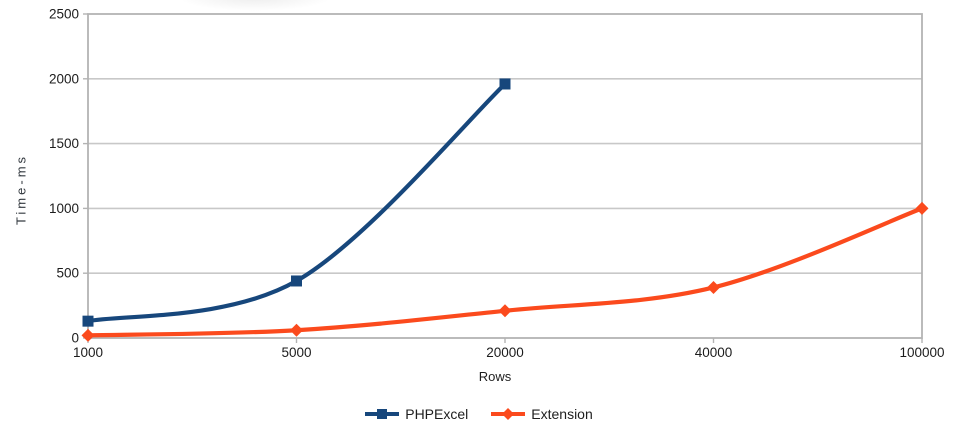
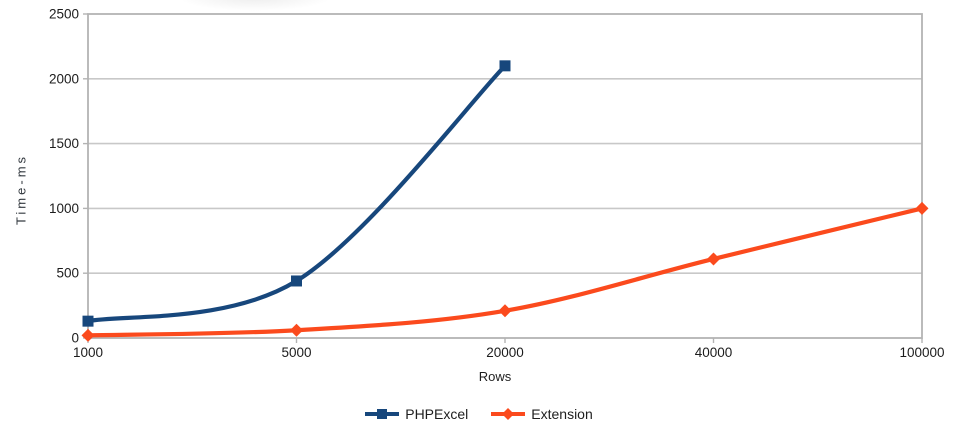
PHPExcel/20000: 1960 -> 2100
Extension/40000: 390 -> 610
